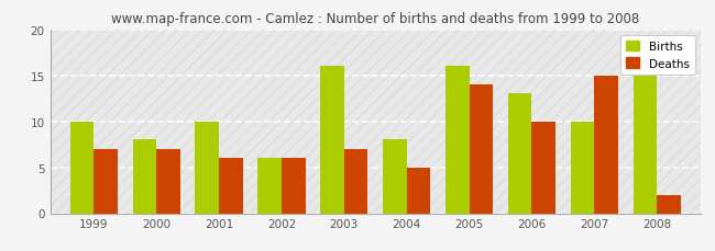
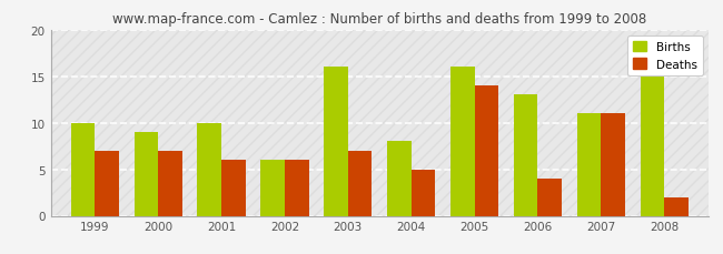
Births/2000: 8 -> 9
Deaths/2006: 10 -> 4
Births/2007: 10 -> 11
Deaths/2007: 15 -> 11
